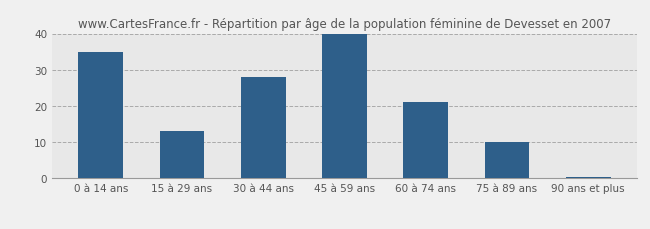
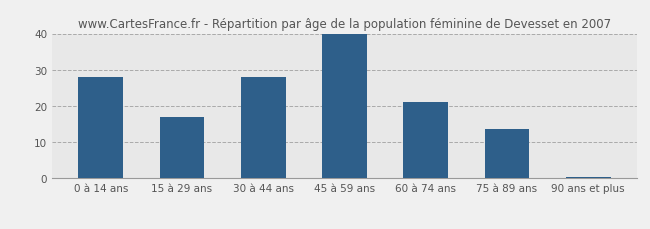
0 à 14 ans: 35.0 -> 28.0
15 à 29 ans: 13.0 -> 17.0
75 à 89 ans: 10.0 -> 13.5
